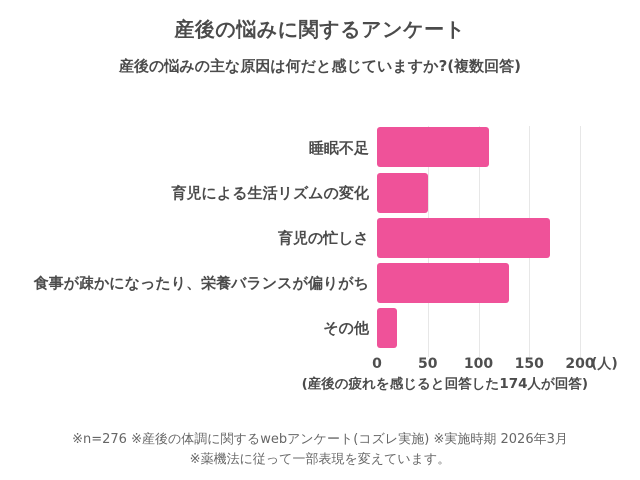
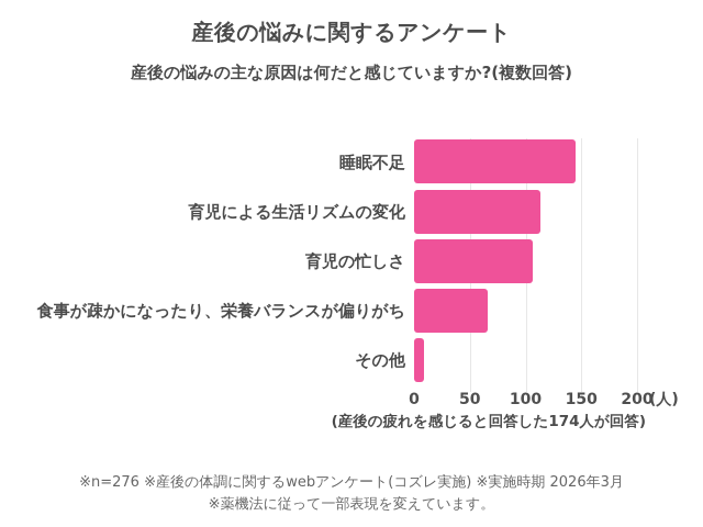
睡眠不足: 110 -> 140
育児による生活リズムの変化: 50 -> 110
育児の忙しさ: 170 -> 110
食事が疎かになったり、栄養バランスが偏りがち: 130 -> 70
その他: 20 -> 10
